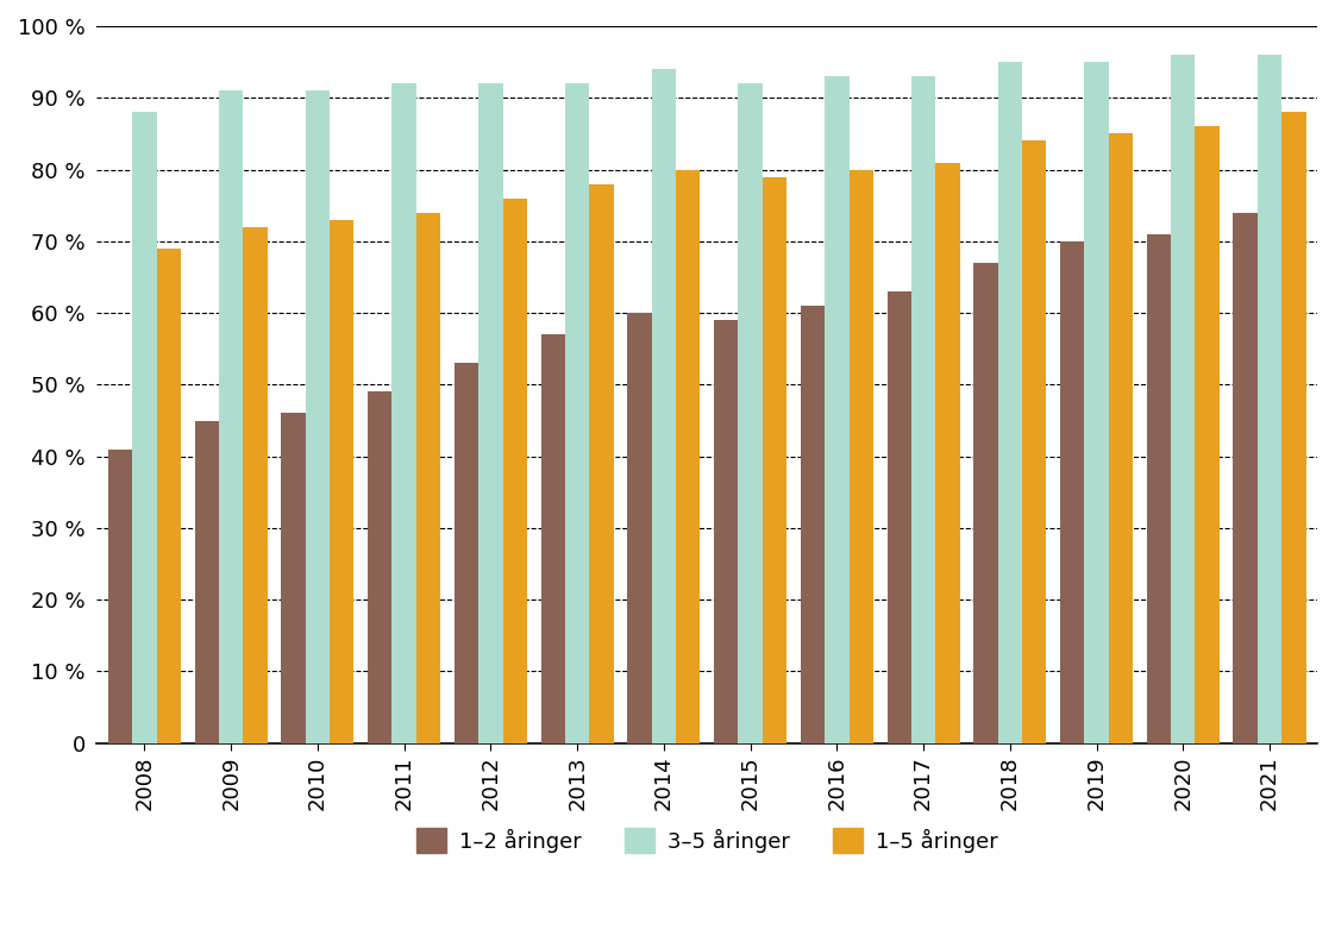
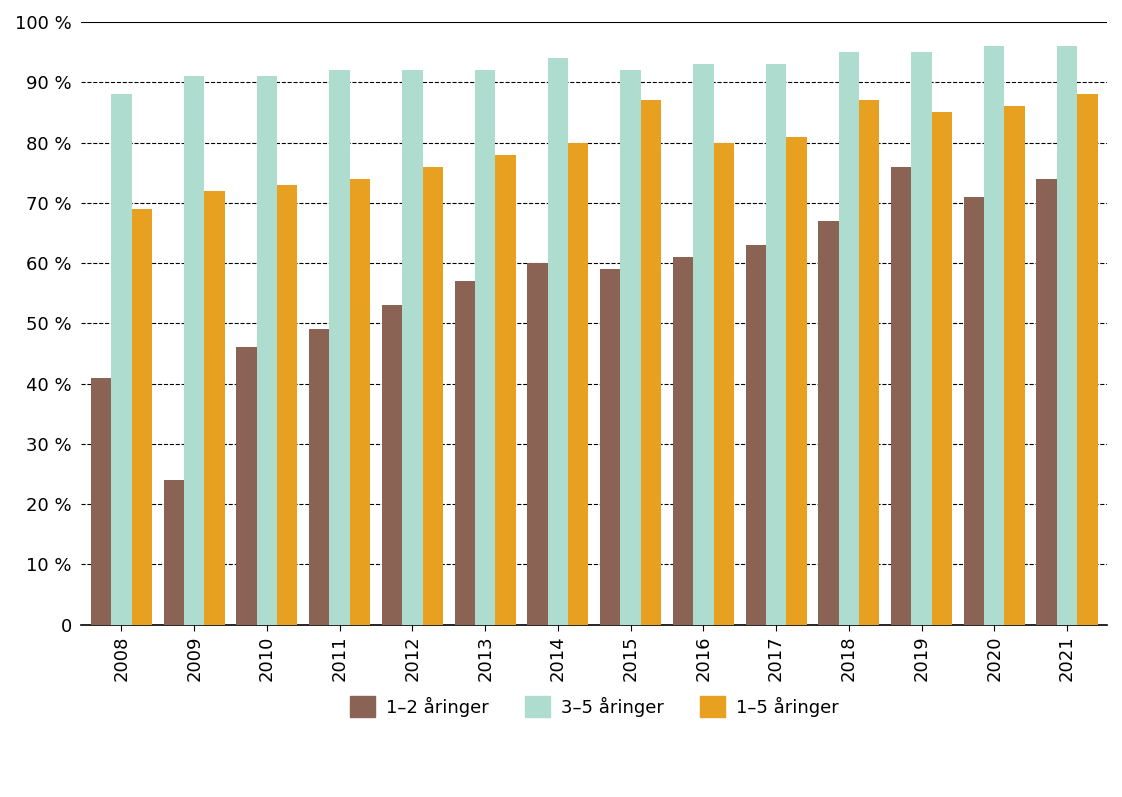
1–2 åringer/2009: 45 % -> 24 %
1–5 åringer/2015: 79 % -> 87 %
1–5 åringer/2018: 84 % -> 87 %
1–2 åringer/2019: 70 % -> 76 %
